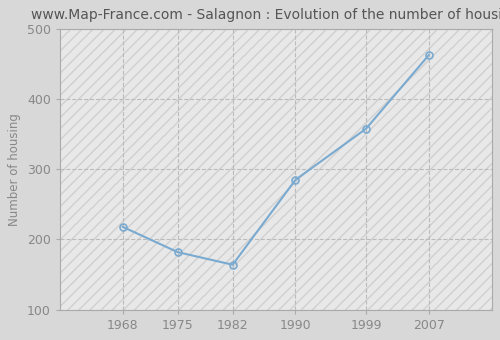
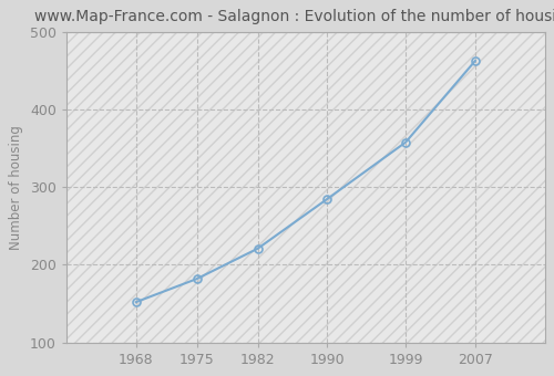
1968: 218 -> 152
1982: 164 -> 221
